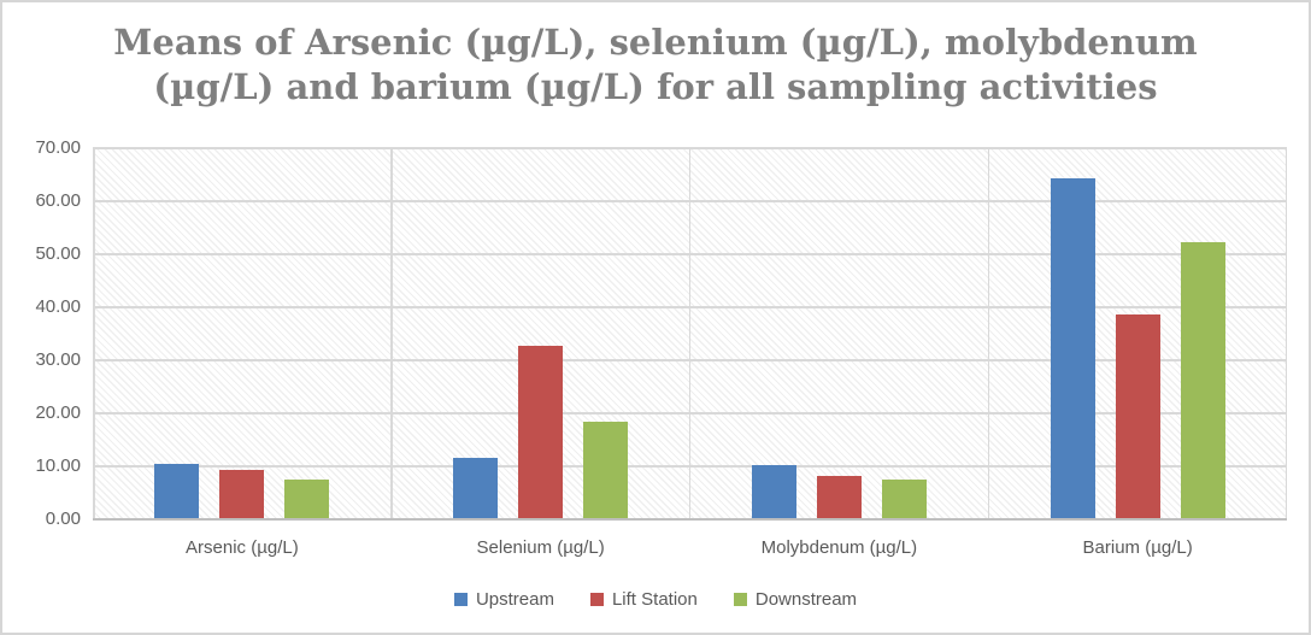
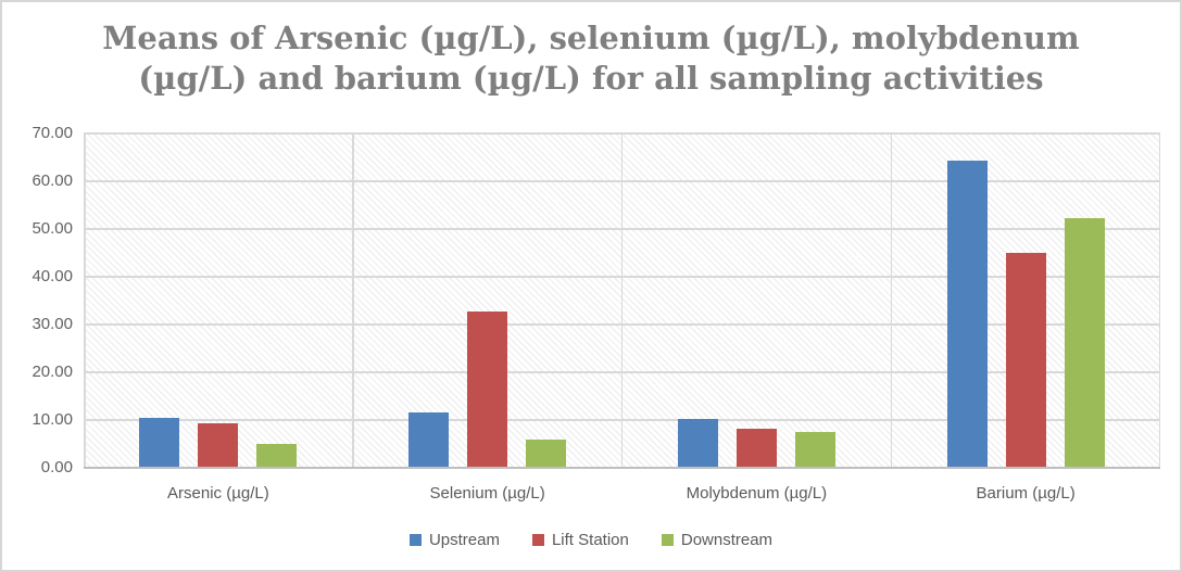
Downstream/Arsenic (µg/L): 7 -> 5
Downstream/Selenium (µg/L): 18 -> 6
Lift Station/Barium (µg/L): 39 -> 45
